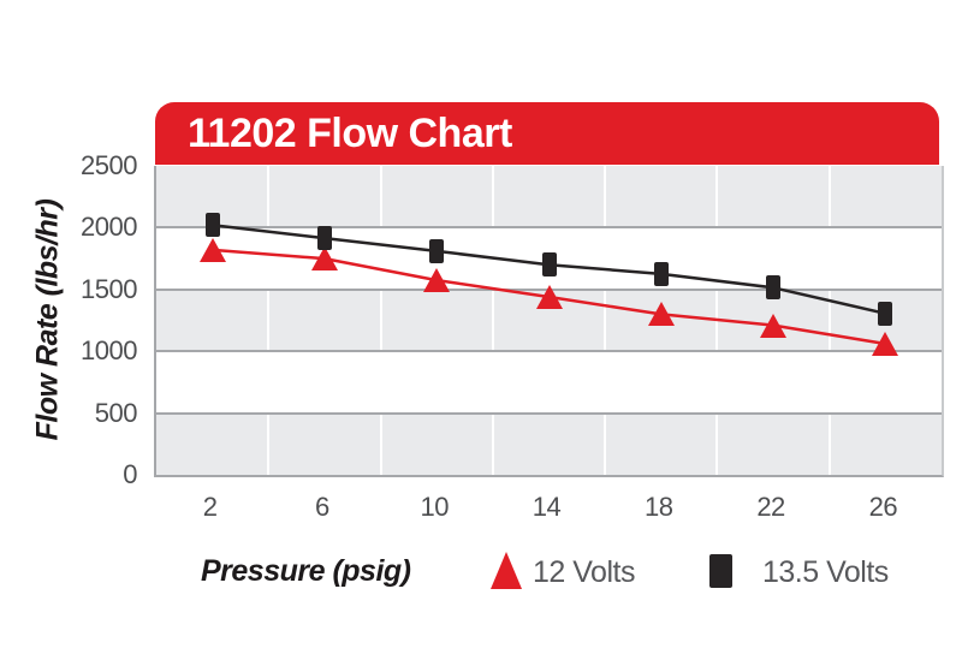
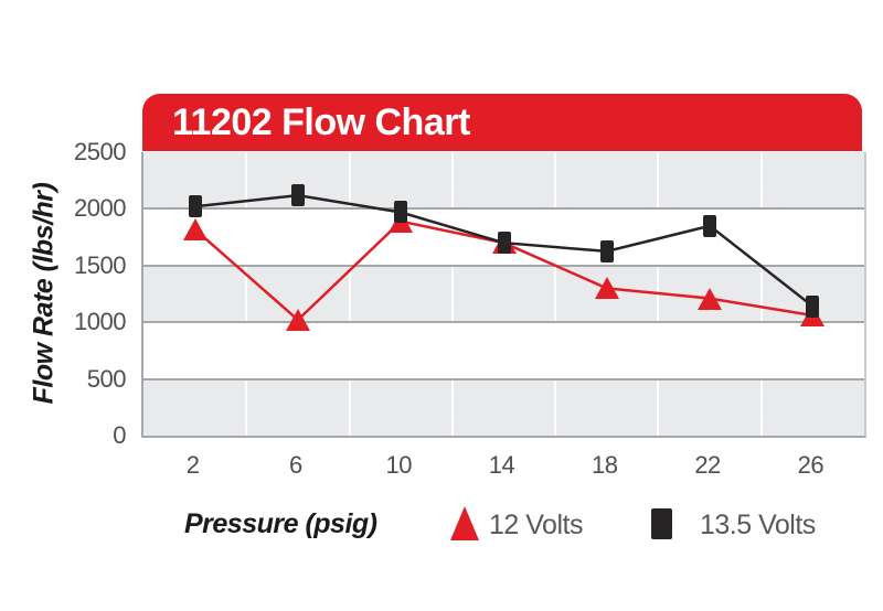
12 Volts/6: 1750 -> 1020
13.5 Volts/6: 1920 -> 2120
12 Volts/10: 1580 -> 1890
13.5 Volts/10: 1810 -> 1970
12 Volts/14: 1440 -> 1700
13.5 Volts/22: 1520 -> 1850
13.5 Volts/26: 1300 -> 1140
